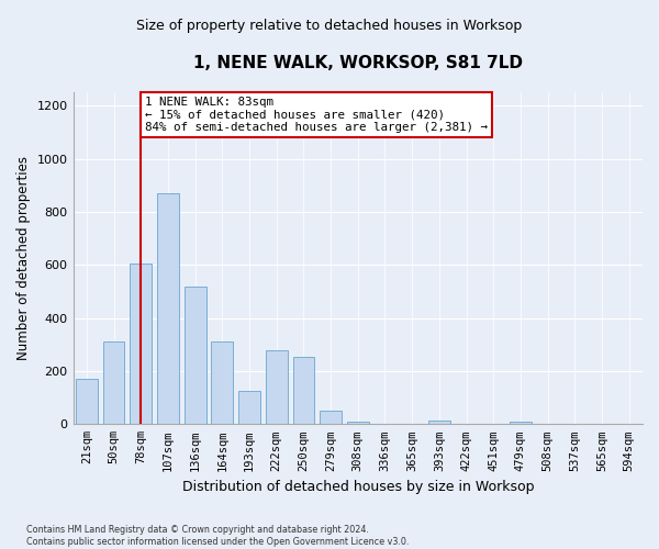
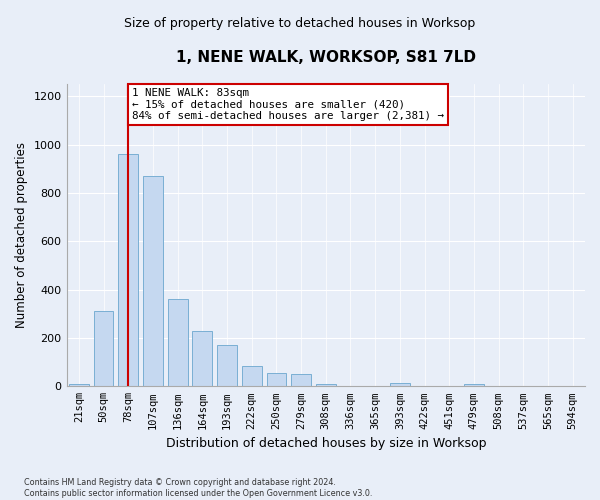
21sqm: 170 -> 10
78sqm: 605 -> 960
136sqm: 520 -> 360
164sqm: 310 -> 230
193sqm: 125 -> 170
222sqm: 280 -> 85
250sqm: 255 -> 55
